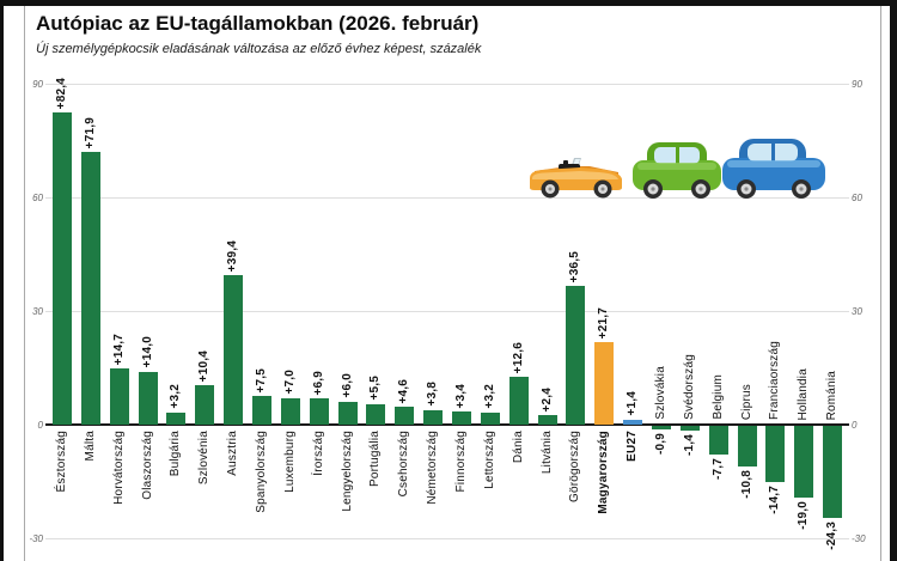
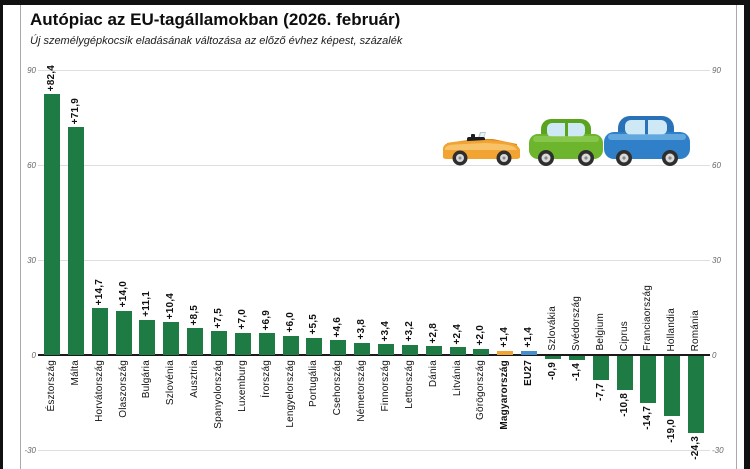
Bulgária: +3,2 -> +11,1
Ausztria: +39,4 -> +8,5
Dánia: +12,6 -> +2,8
Görögország: +36,5 -> +2,0
Magyarország: +21,7 -> +1,4
